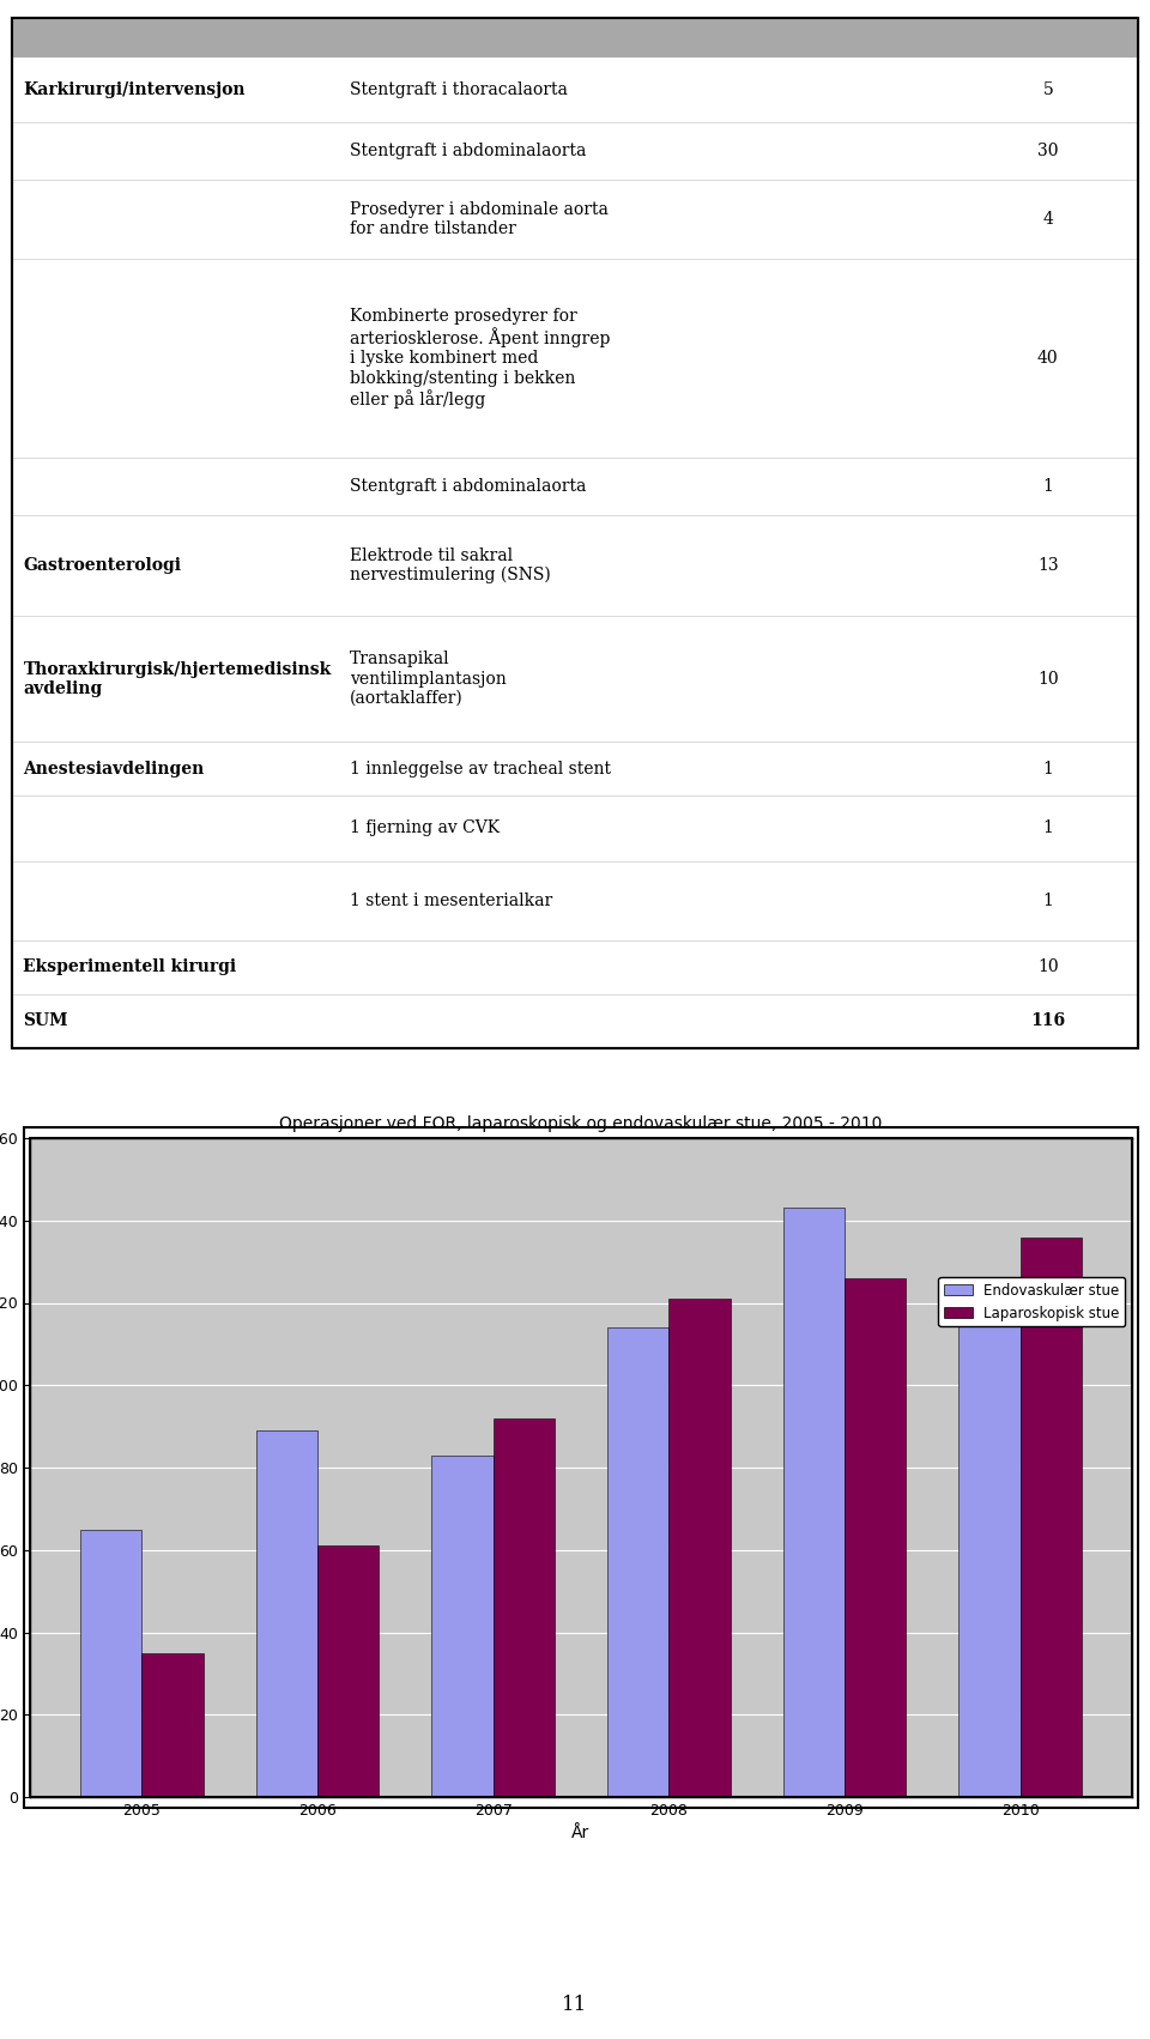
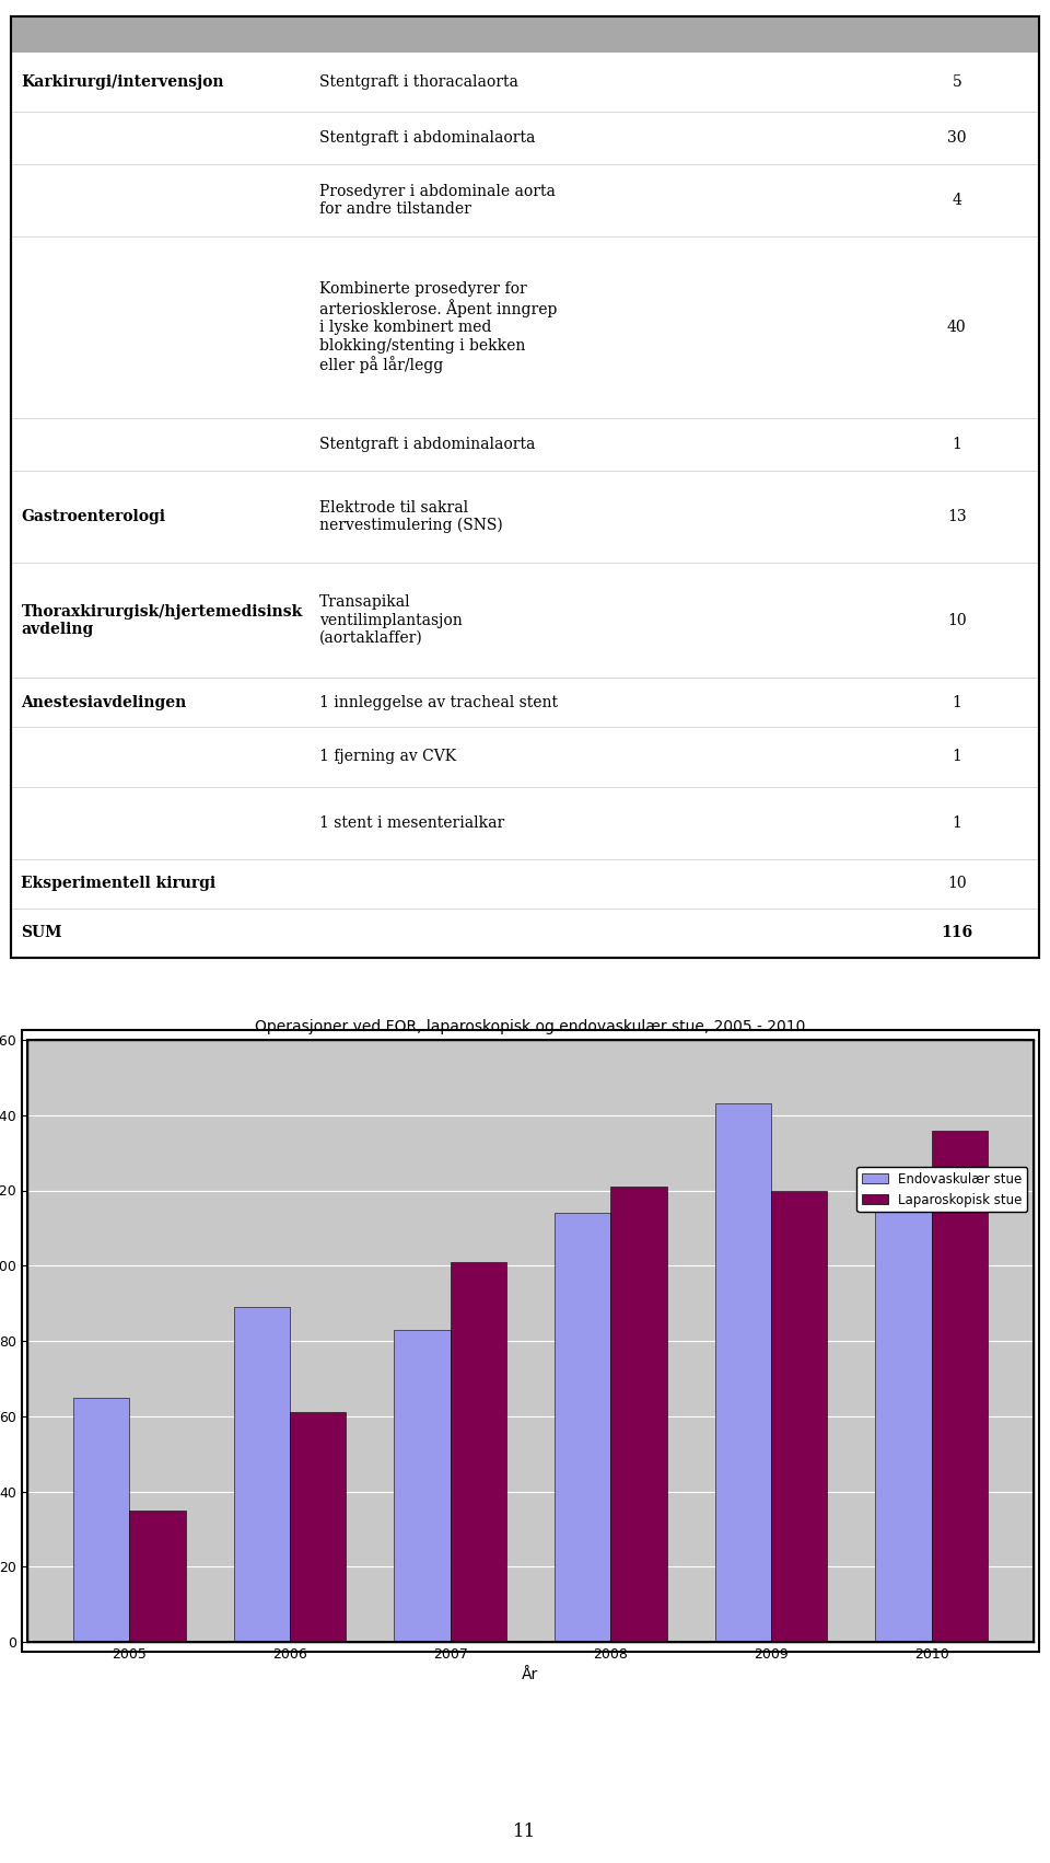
Laparoskopisk stue/2007: 92 -> 101
Laparoskopisk stue/2009: 126 -> 120
